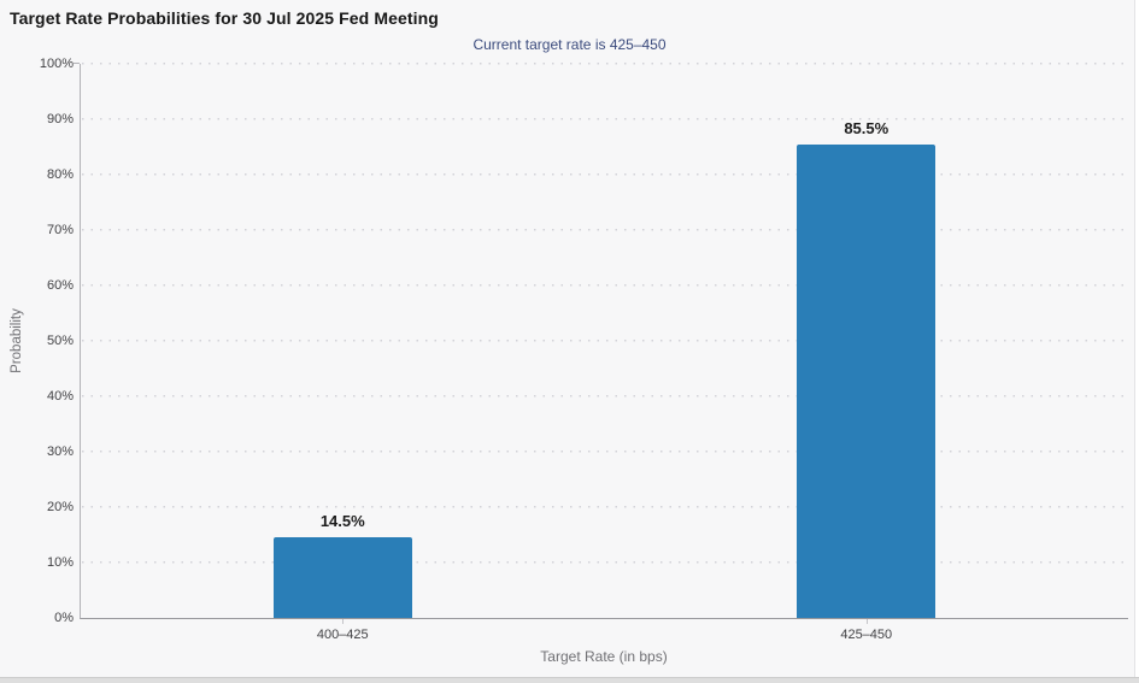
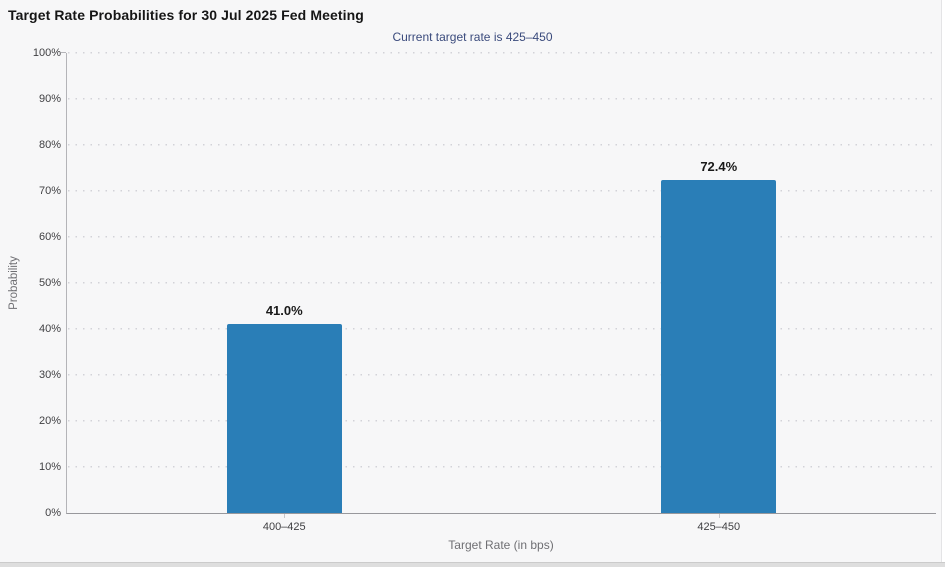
400–425: 14.5% -> 41.0%
425–450: 85.5% -> 72.4%
